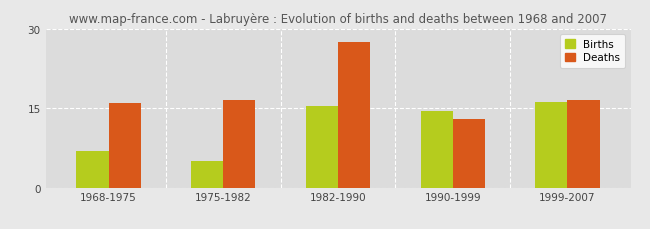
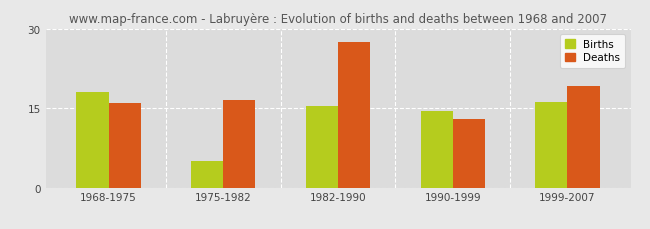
Births/1968-1975: 7.0 -> 18.0
Deaths/1999-2007: 16.5 -> 19.2
